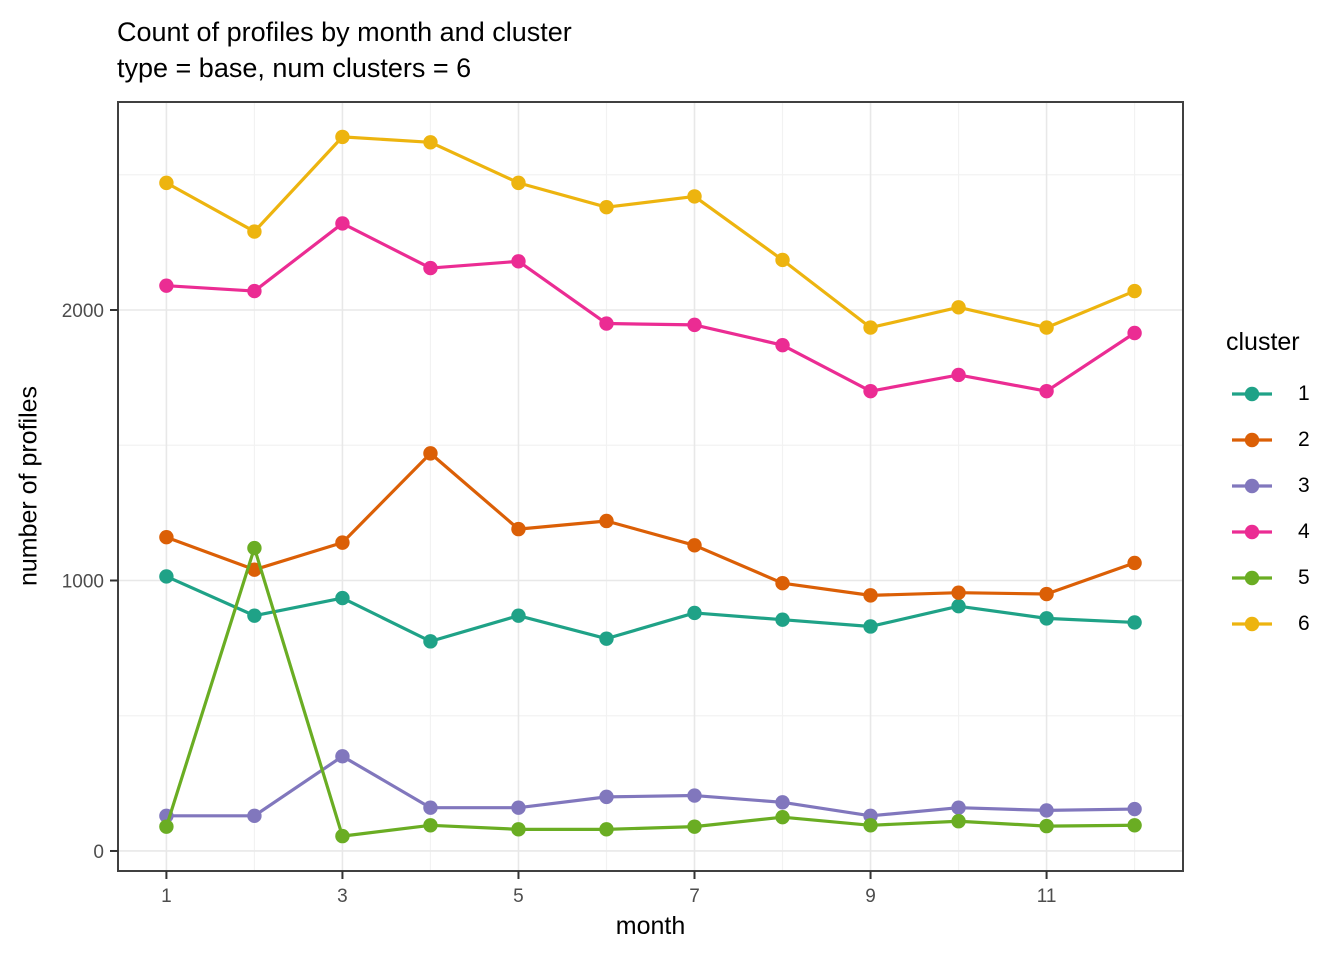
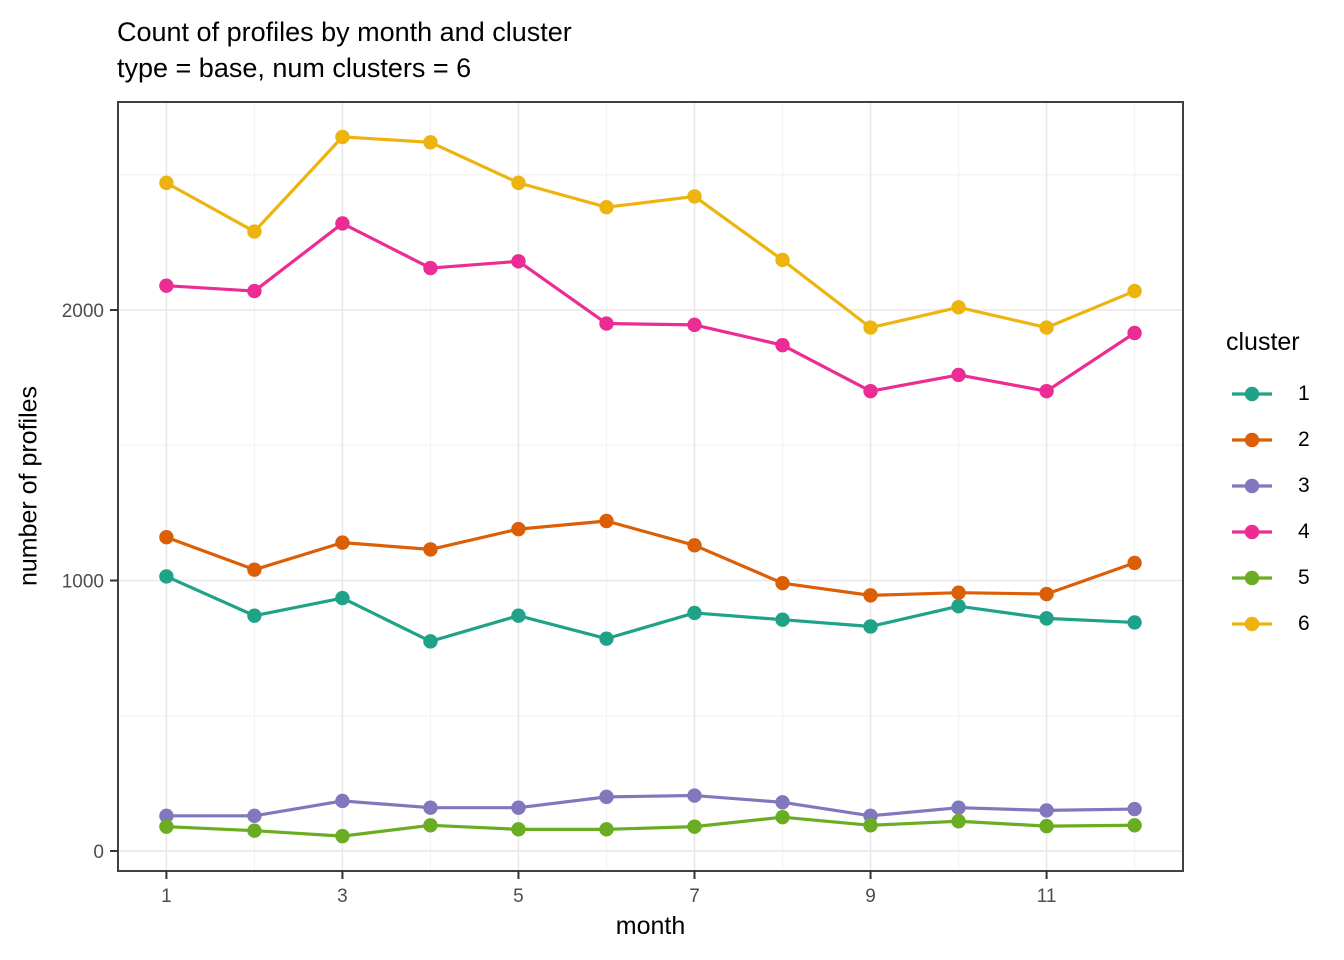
5/2: 1120 -> 80
3/3: 350 -> 180
2/4: 1470 -> 1120
